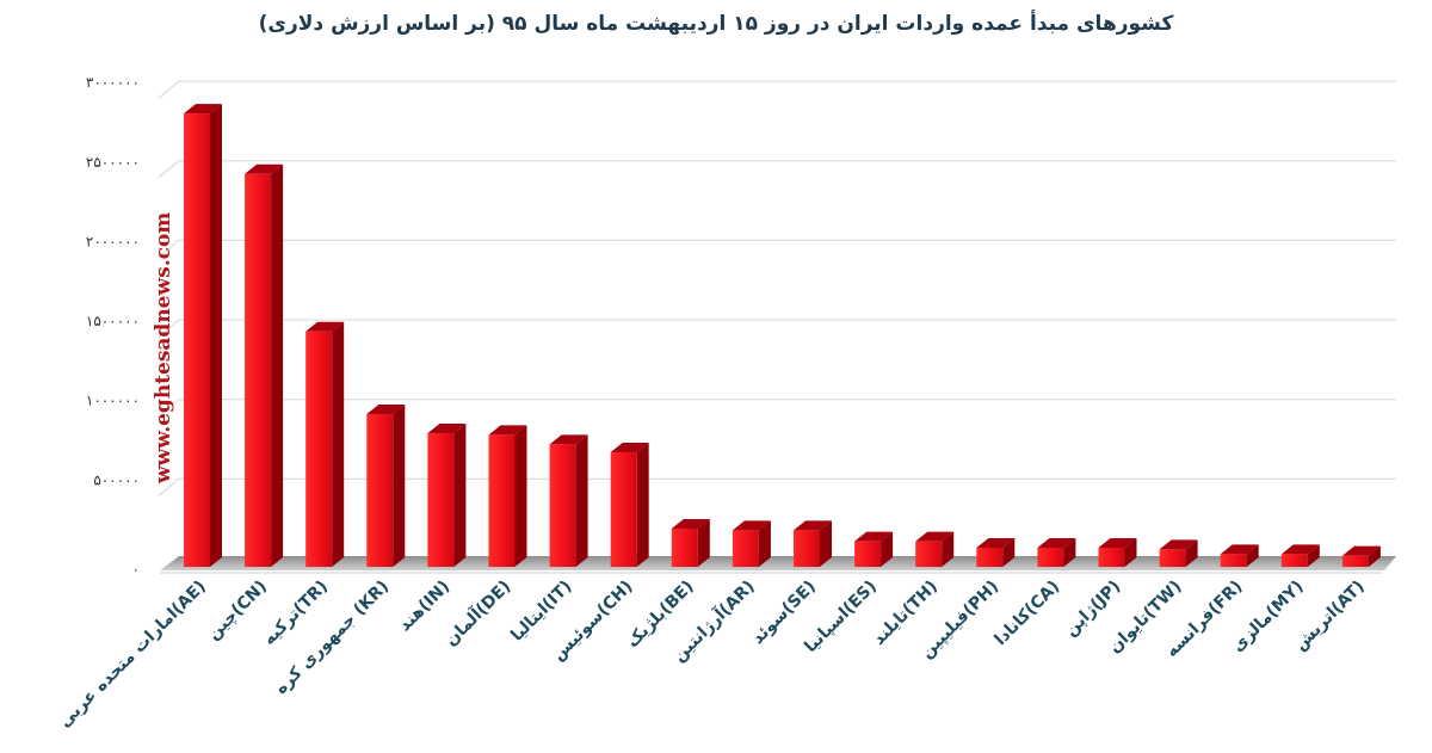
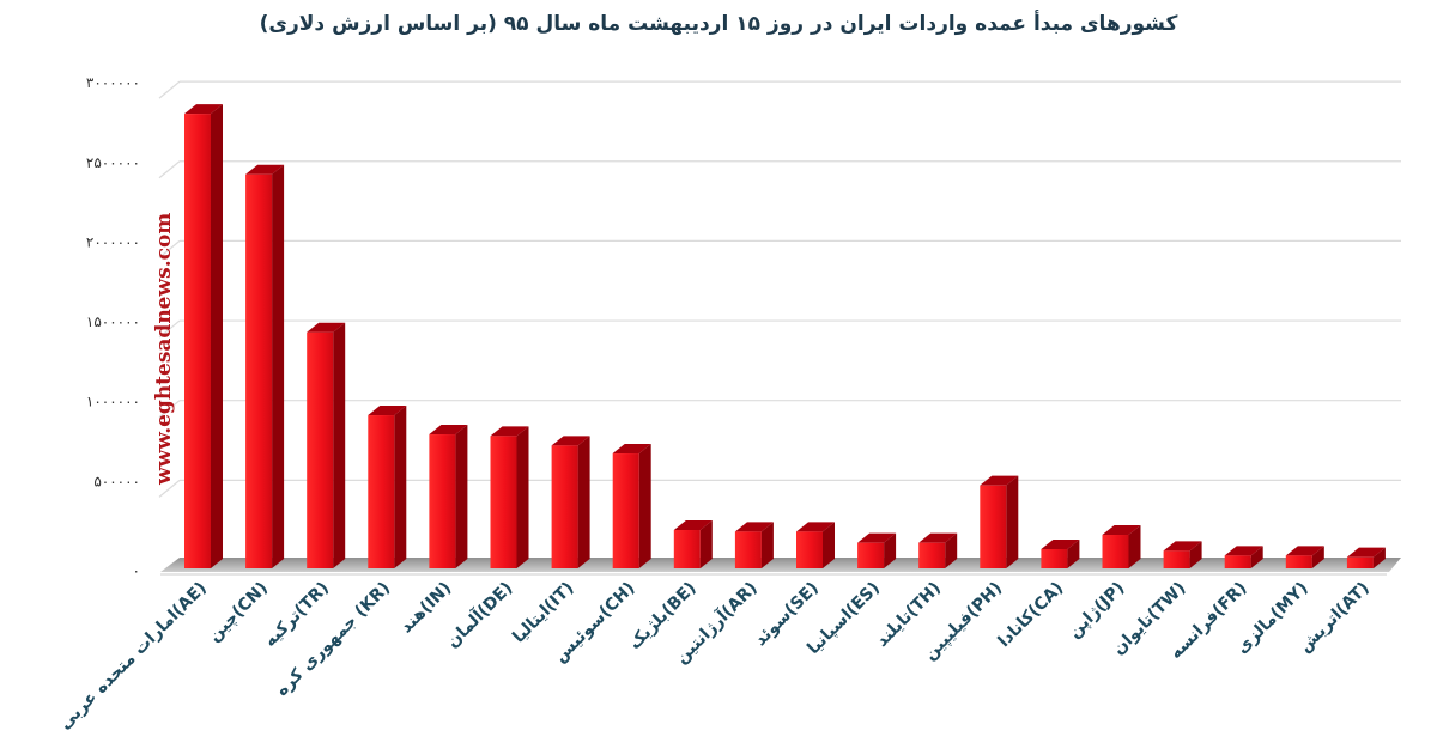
فیلیپین(PH): 120000 -> 520000
ژاپن(JP): 120000 -> 210000
